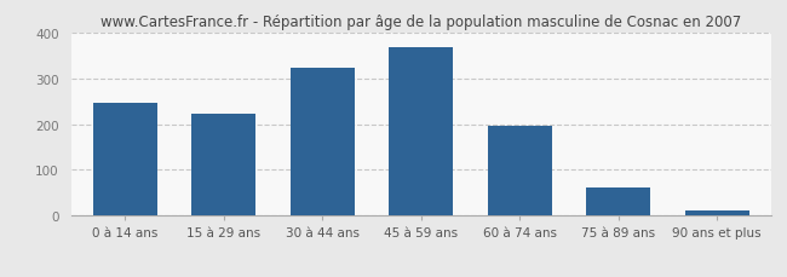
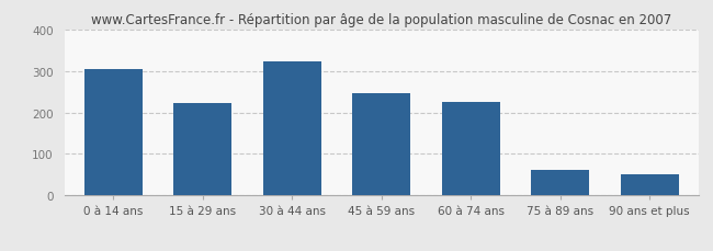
0 à 14 ans: 247 -> 305
45 à 59 ans: 367 -> 245
60 à 74 ans: 195 -> 225
90 ans et plus: 12 -> 50
